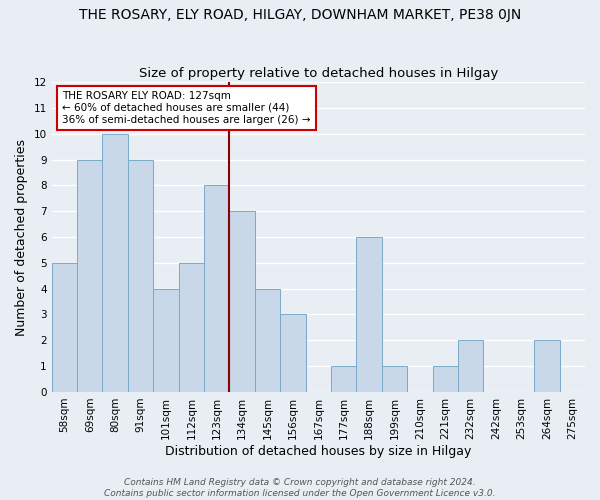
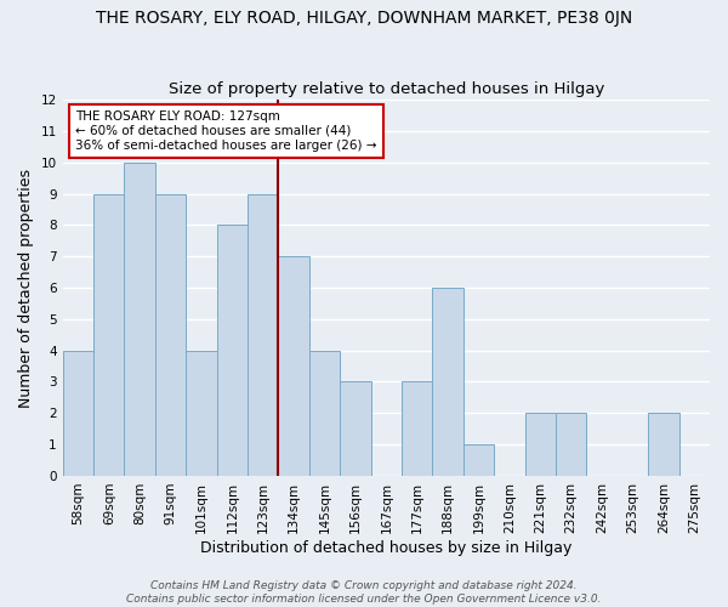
58sqm: 5 -> 4
112sqm: 5 -> 8
123sqm: 8 -> 9
177sqm: 1 -> 3
221sqm: 1 -> 2
